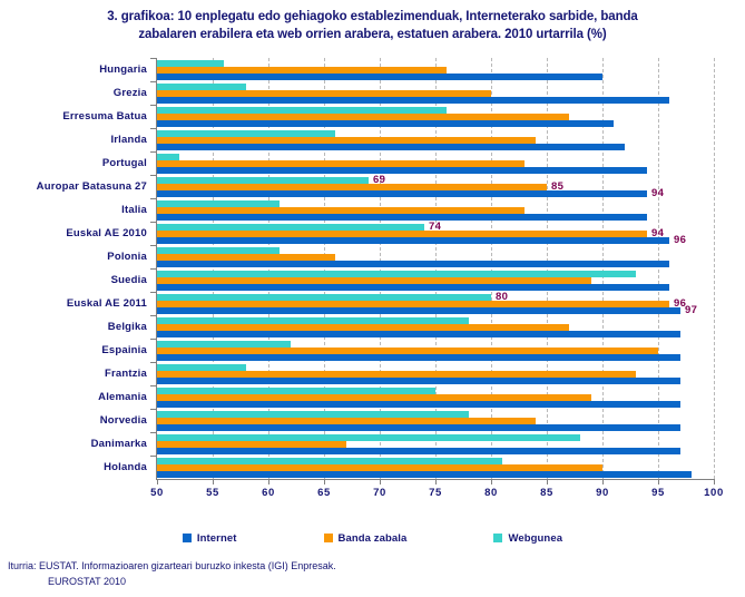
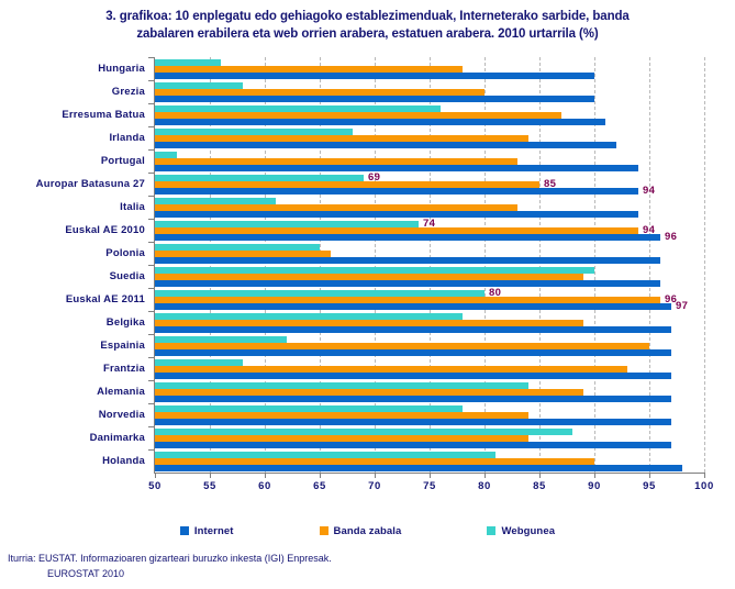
Banda zabala/Hungaria: 76 -> 78
Internet/Grezia: 96 -> 90
Webgunea/Irlanda: 66 -> 68
Webgunea/Polonia: 61 -> 65
Webgunea/Suedia: 93 -> 90
Banda zabala/Belgika: 87 -> 89
Webgunea/Alemania: 75 -> 84
Banda zabala/Danimarka: 67 -> 84
